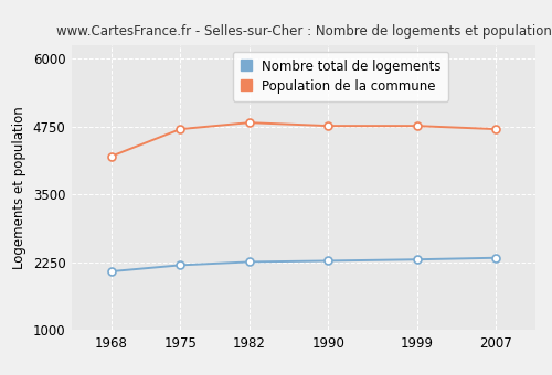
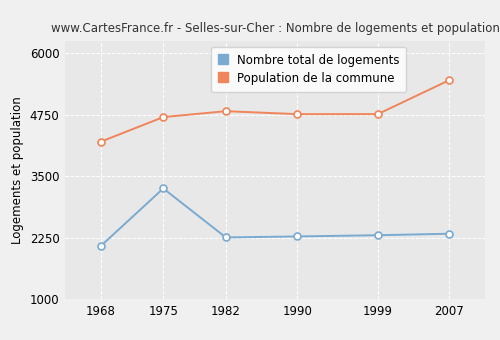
Nombre total de logements/1975: 2200 -> 3250
Population de la commune/2007: 4700 -> 5450
